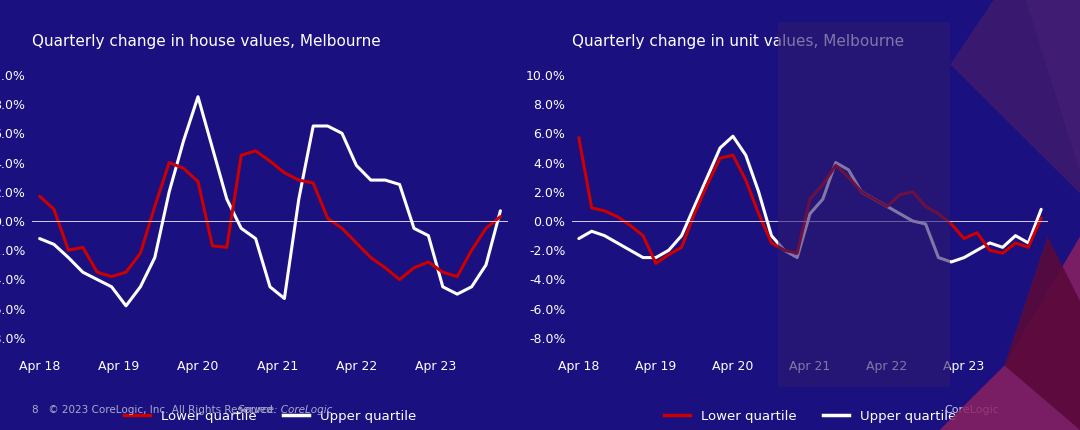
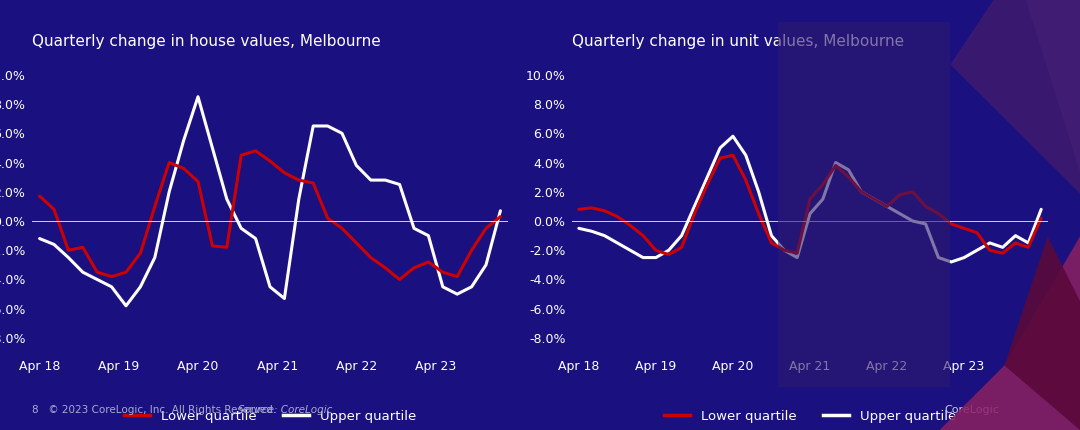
Quarterly change in unit values, Melbourne/Lower quartile/Apr 18: 5.7% -> 0.8%
Quarterly change in unit values, Melbourne/Upper quartile/Apr 18: -1.2% -> -0.5%
Quarterly change in unit values, Melbourne/Lower quartile/Apr 19: -2.9% -> -2.0%
Quarterly change in unit values, Melbourne/Lower quartile/Apr 23: -1.2% -> -0.5%
